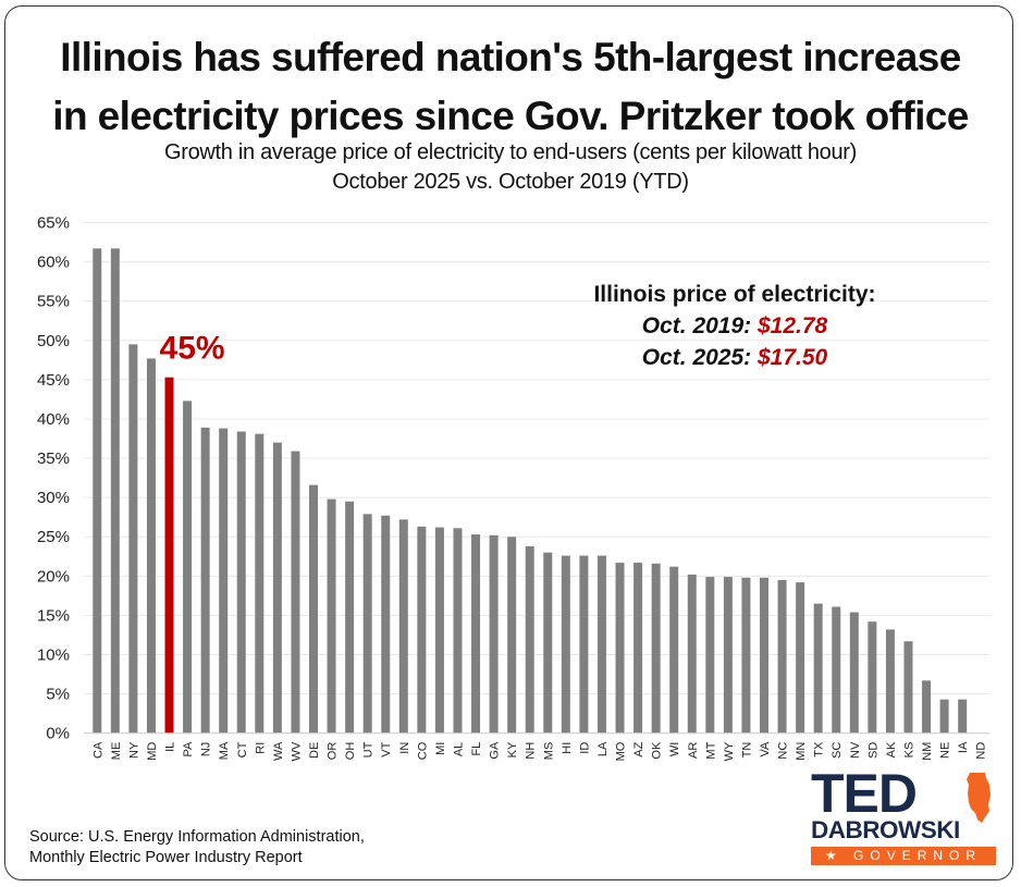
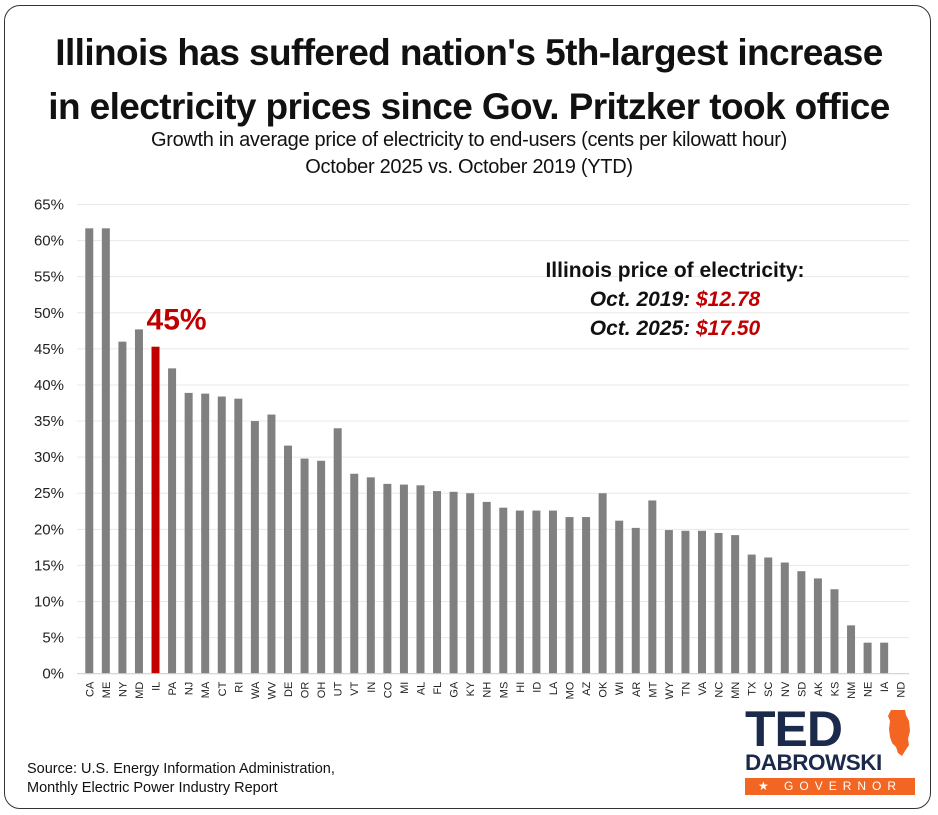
NY: 50% -> 46%
WA: 37% -> 35%
UT: 28% -> 34%
OK: 22% -> 25%
MT: 20% -> 24%
